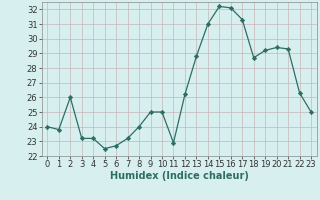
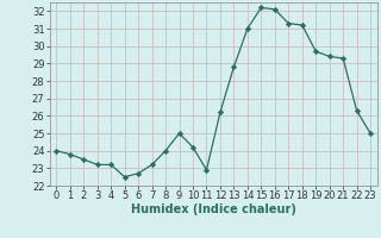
2: 26.0 -> 23.5
10: 25.0 -> 24.2
18: 28.7 -> 31.2
19: 29.2 -> 29.7
